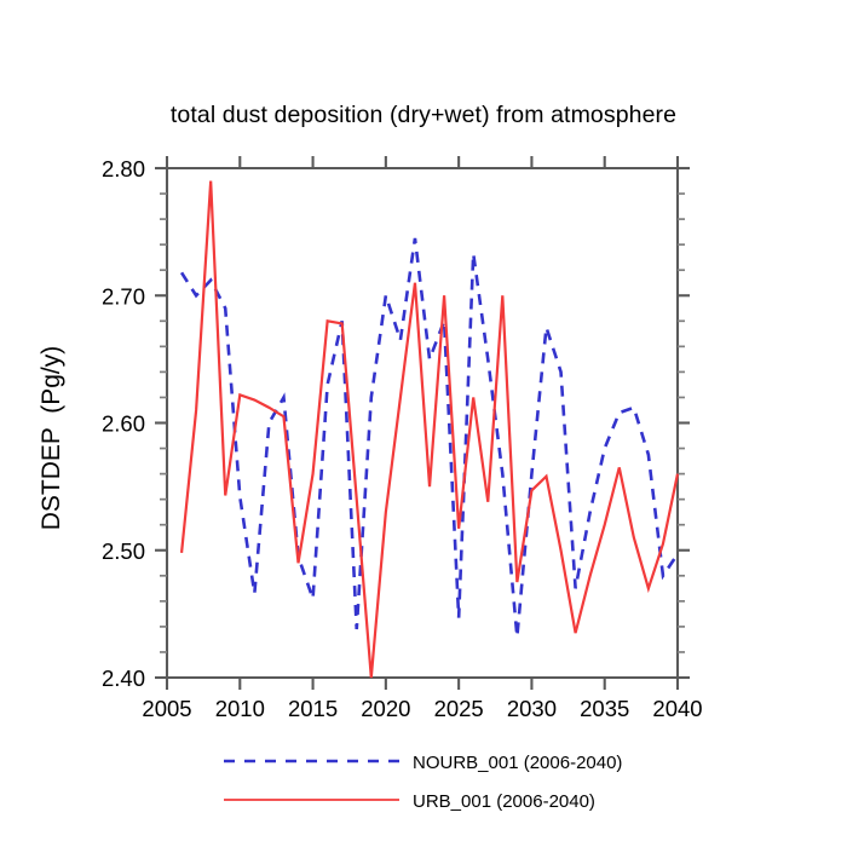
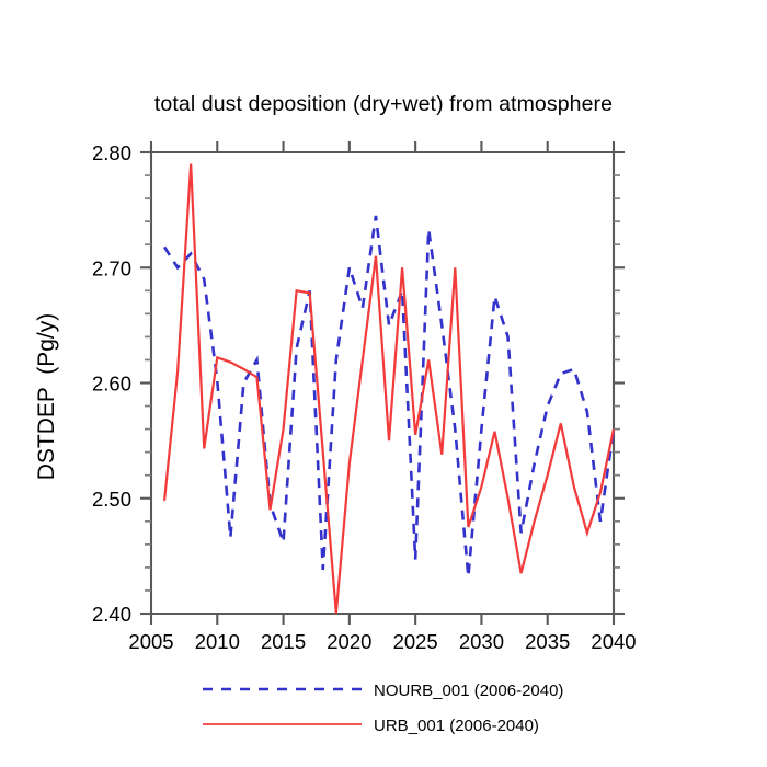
NOURB_001 (2006-2040)/2010: 2.542 -> 2.602
URB_001 (2006-2040)/2025: 2.517 -> 2.555
URB_001 (2006-2040)/2030: 2.547 -> 2.510
NOURB_001 (2006-2040)/2040: 2.497 -> 2.560
